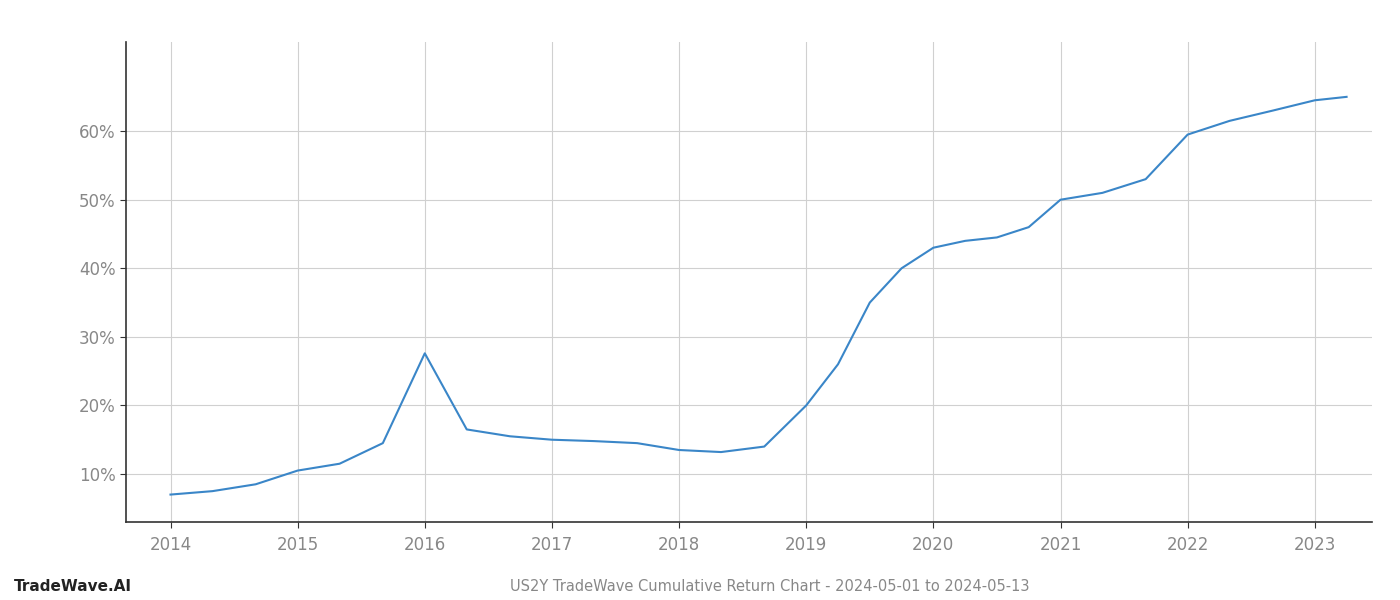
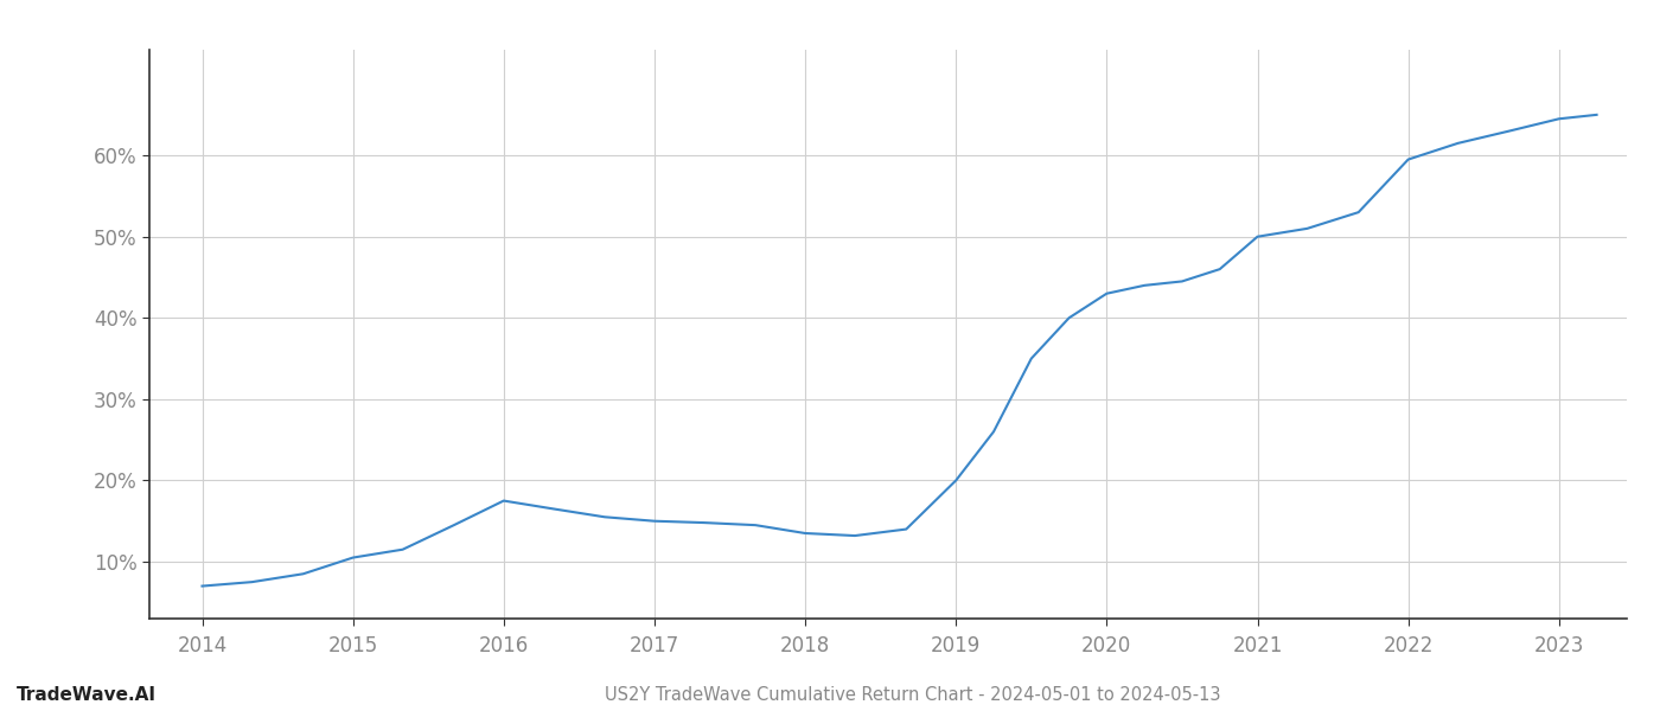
2016: 27.6% -> 17.5%
